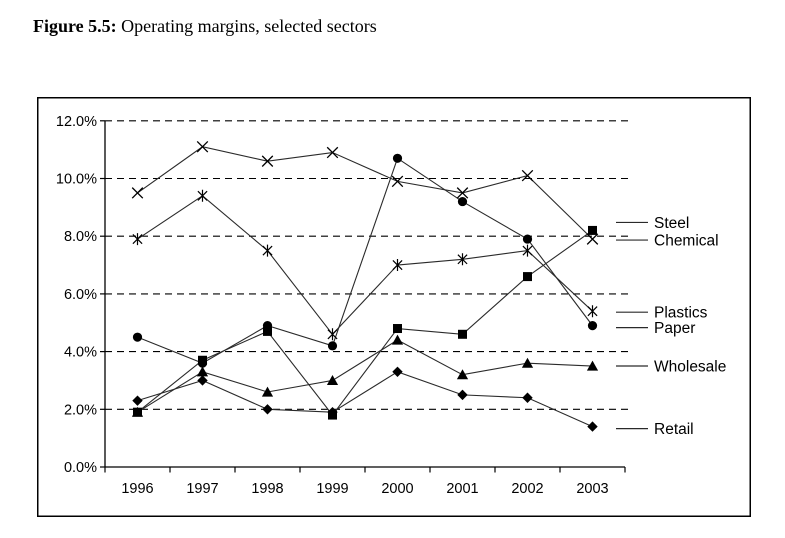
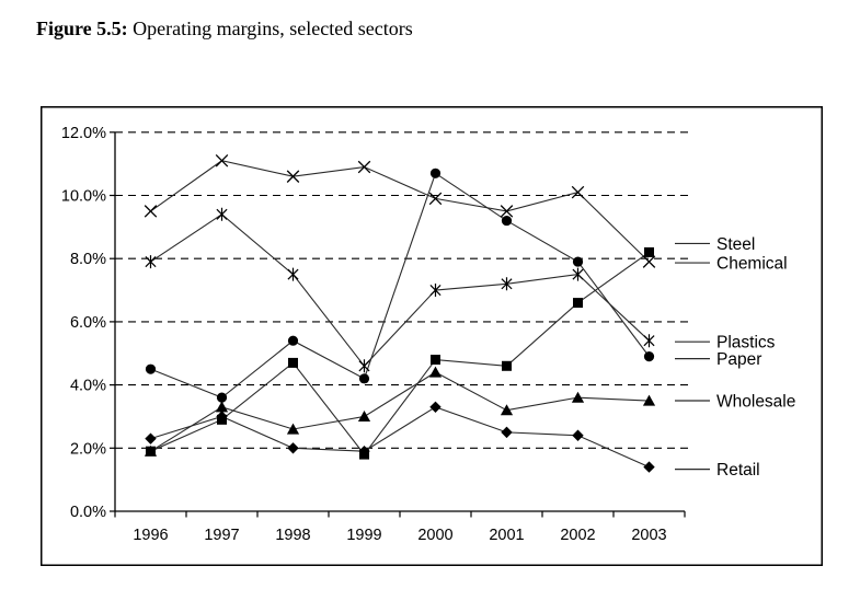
Steel/1997: 3.7% -> 2.9%
Paper/1998: 4.9% -> 5.4%
